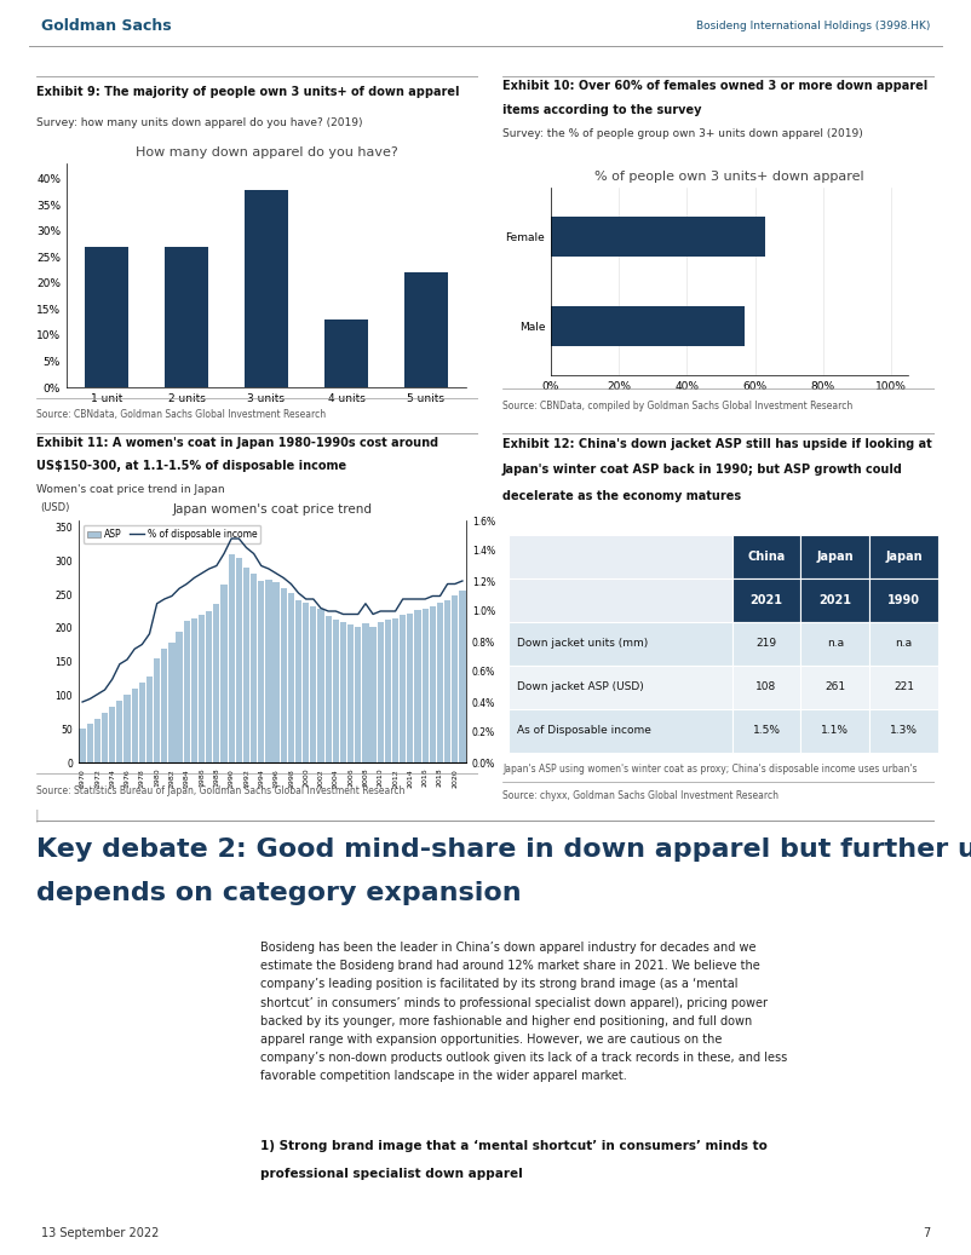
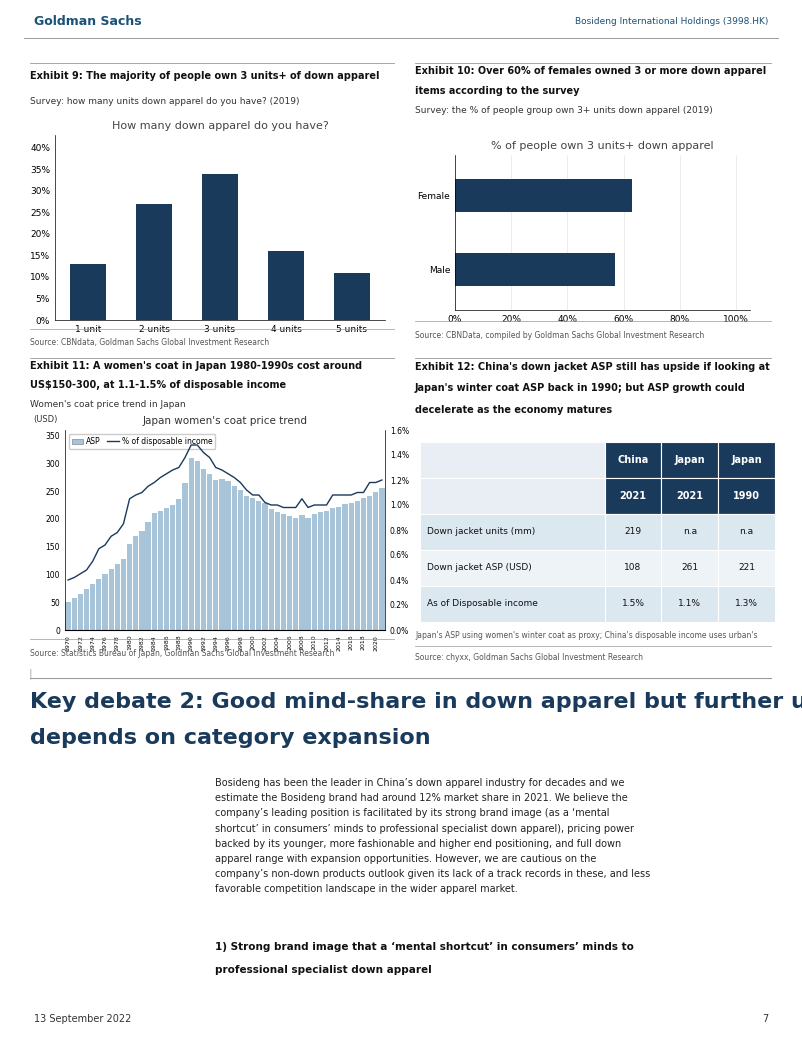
How many down apparel do you have?/1 unit: 27% -> 13%
How many down apparel do you have?/3 units: 38% -> 34%
How many down apparel do you have?/4 units: 13% -> 16%
How many down apparel do you have?/5 units: 22% -> 11%
